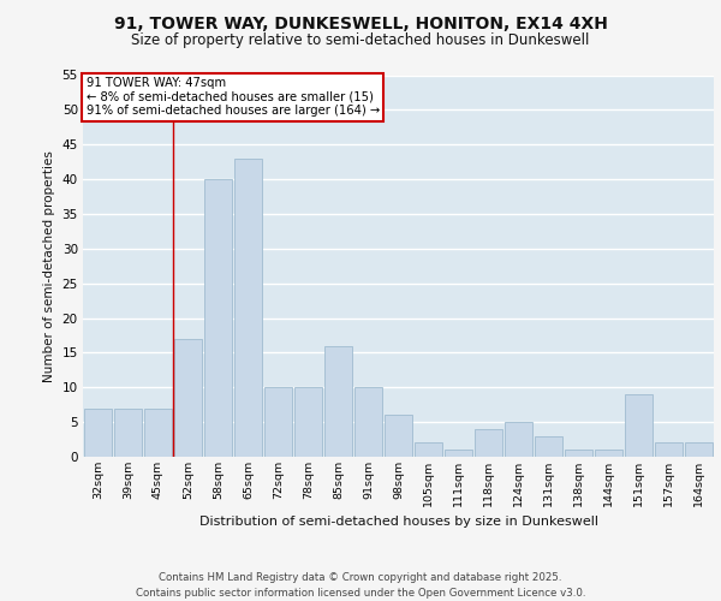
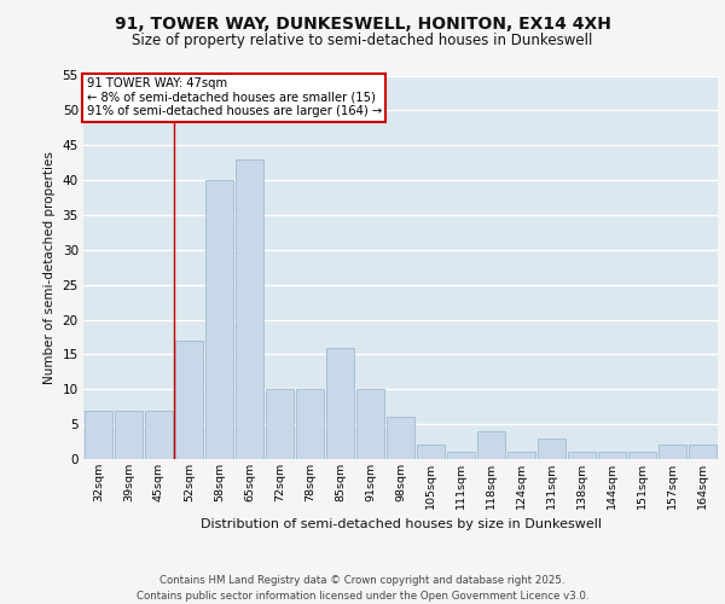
124sqm: 5 -> 1
151sqm: 9 -> 1
